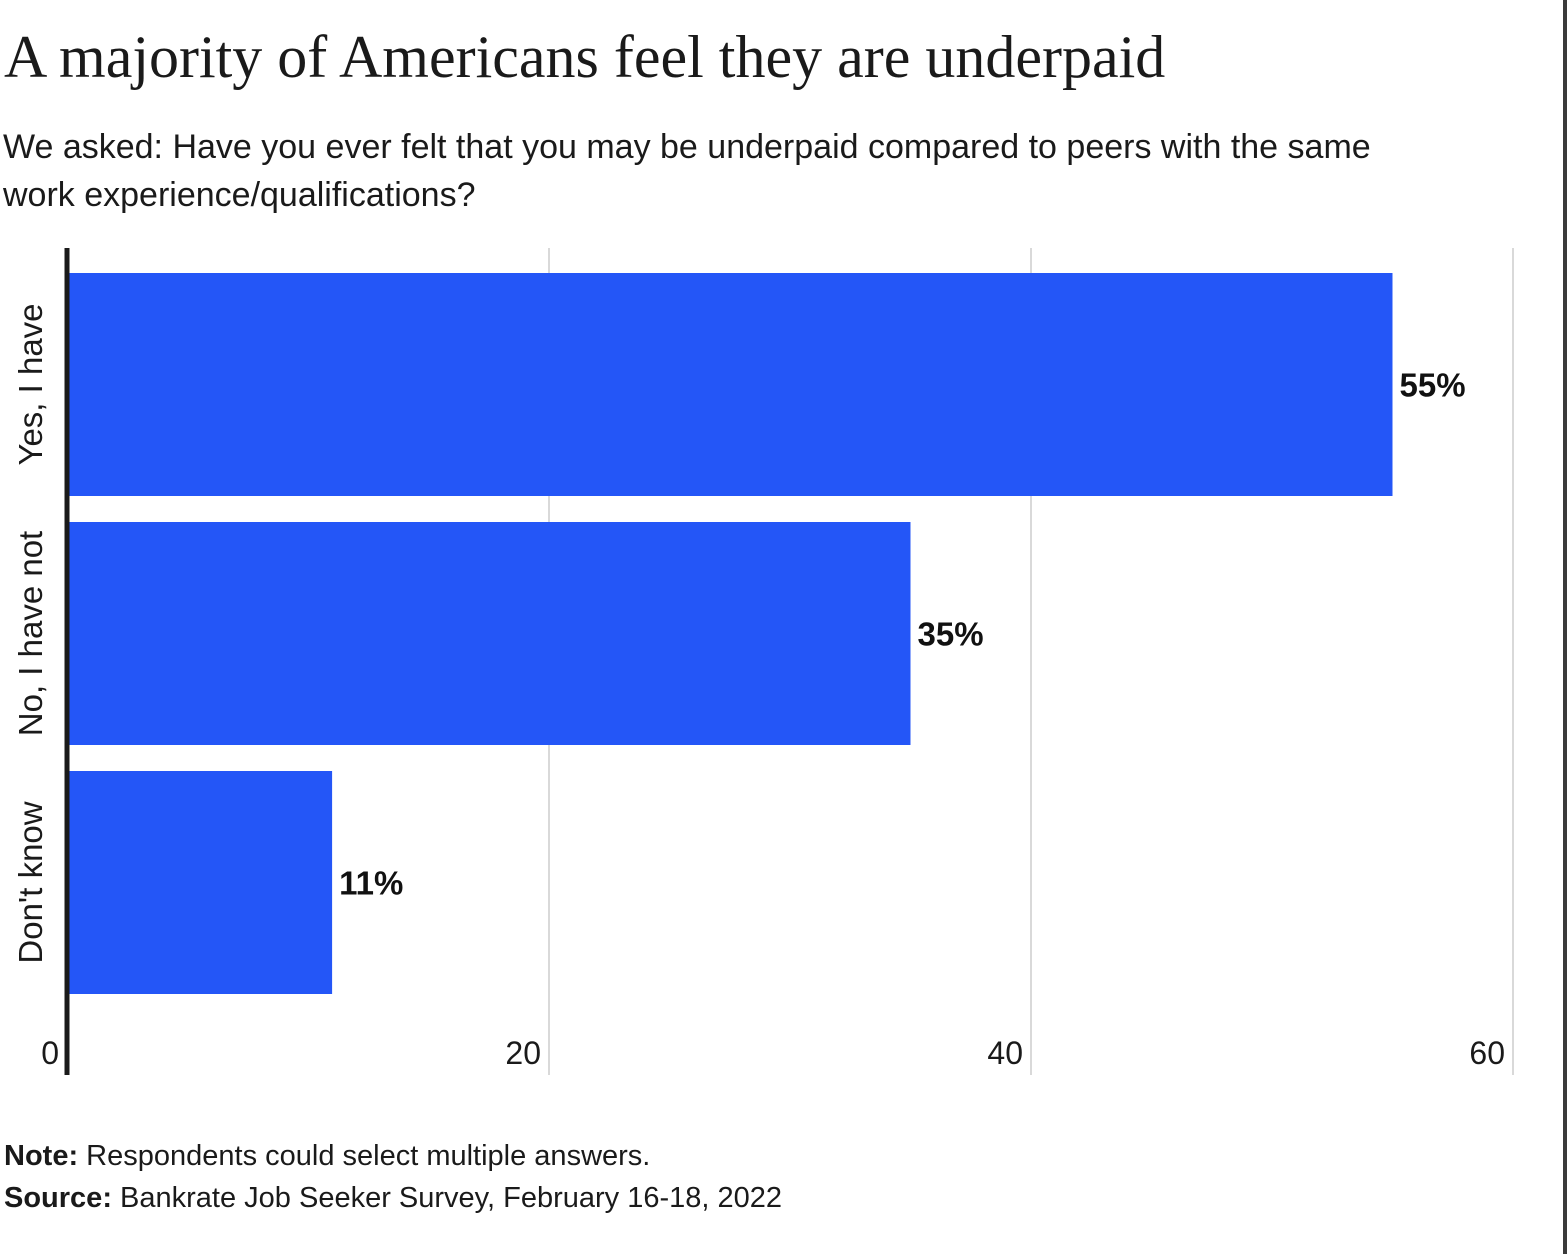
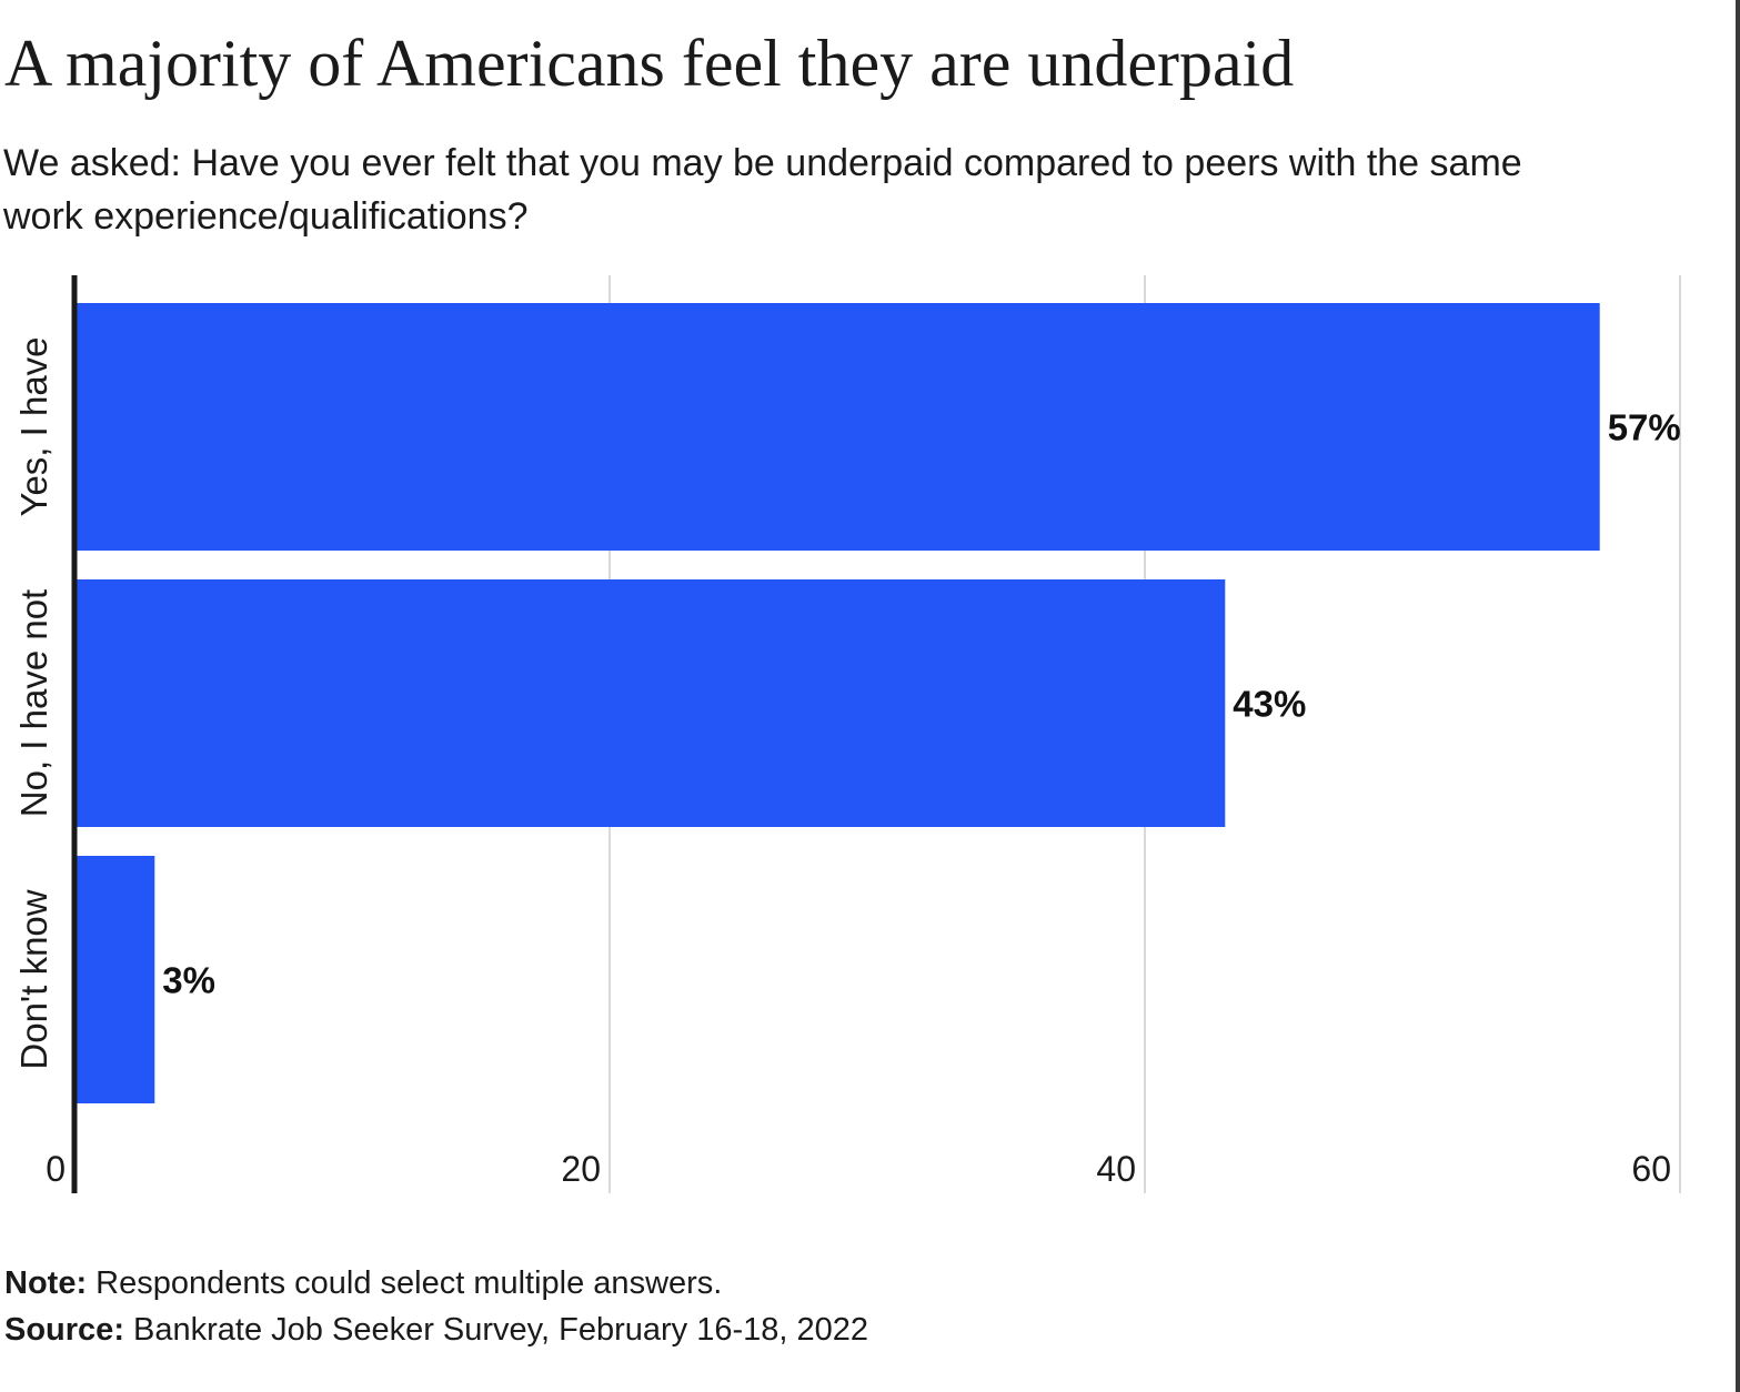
Yes, I have: 55% -> 57%
No, I have not: 35% -> 43%
Don't know: 11% -> 3%
